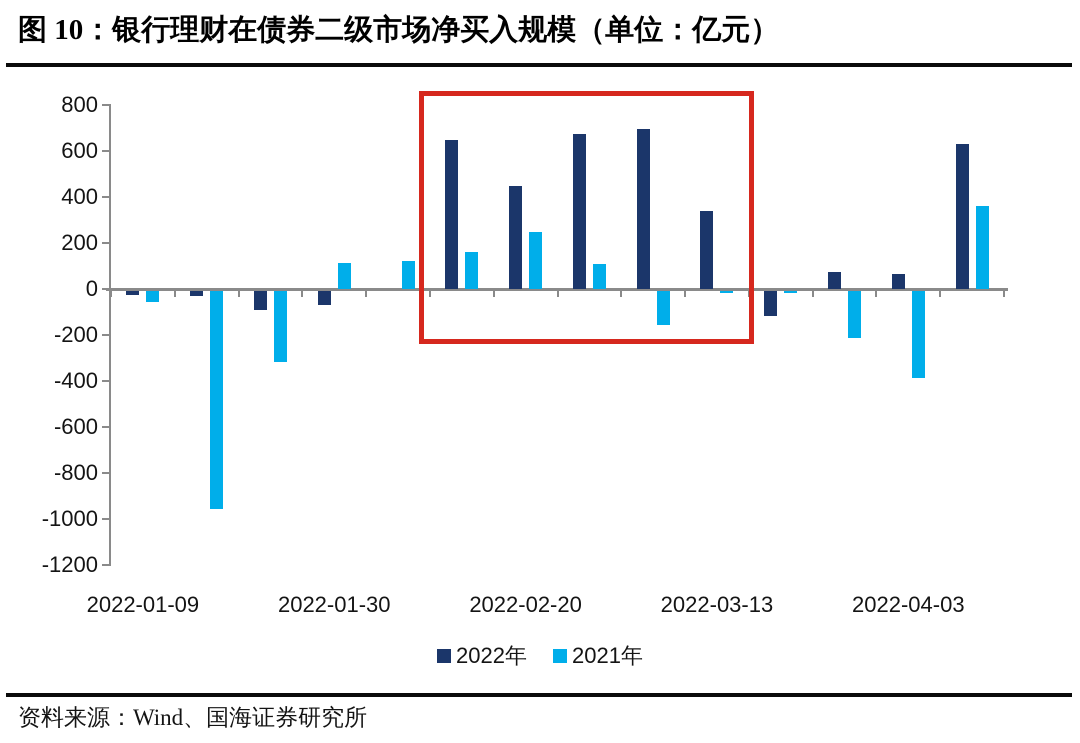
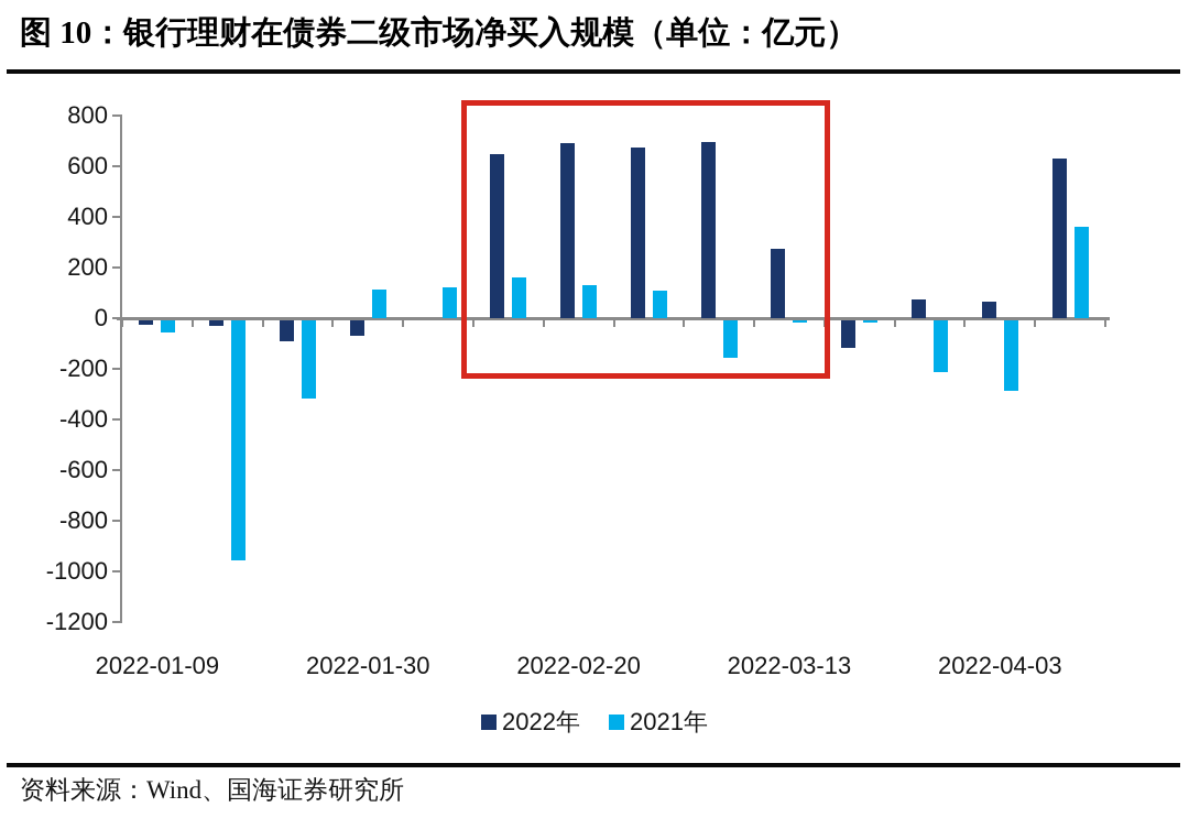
2022年/2022-02-20: 450 -> 690
2021年/2022-02-20: 250 -> 130
2022年/2022-03-13: 340 -> 280
2021年/2022-04-03: -380 -> -280
